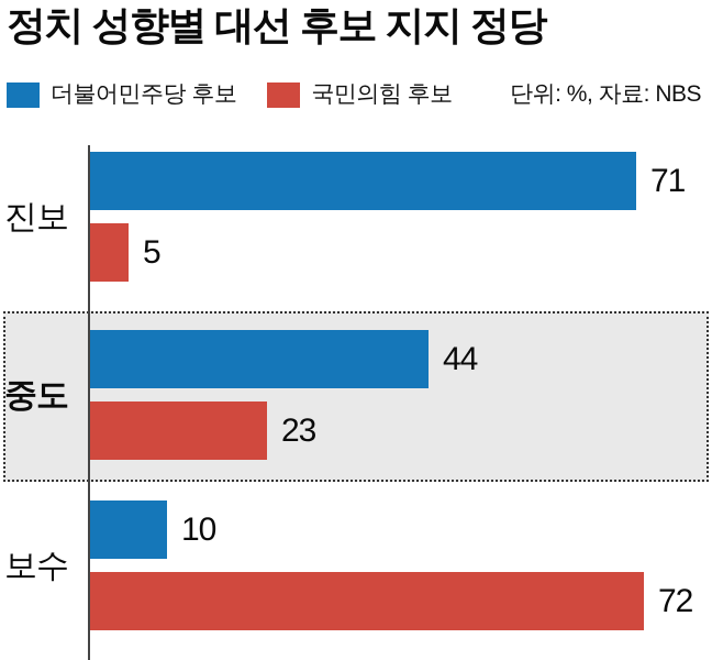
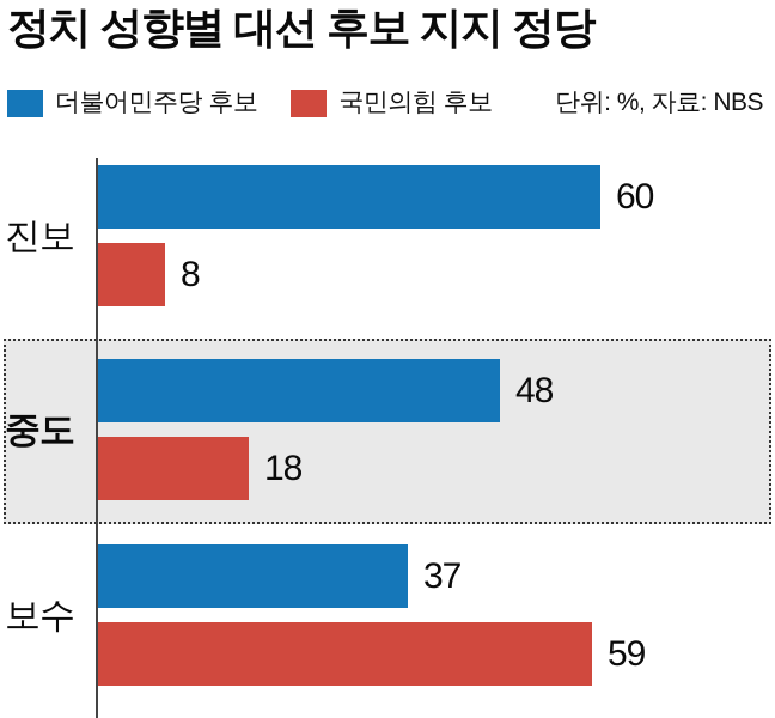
더불어민주당 후보/진보: 71 -> 60
국민의힘 후보/진보: 5 -> 8
더불어민주당 후보/중도: 44 -> 48
국민의힘 후보/중도: 23 -> 18
더불어민주당 후보/보수: 10 -> 37
국민의힘 후보/보수: 72 -> 59
